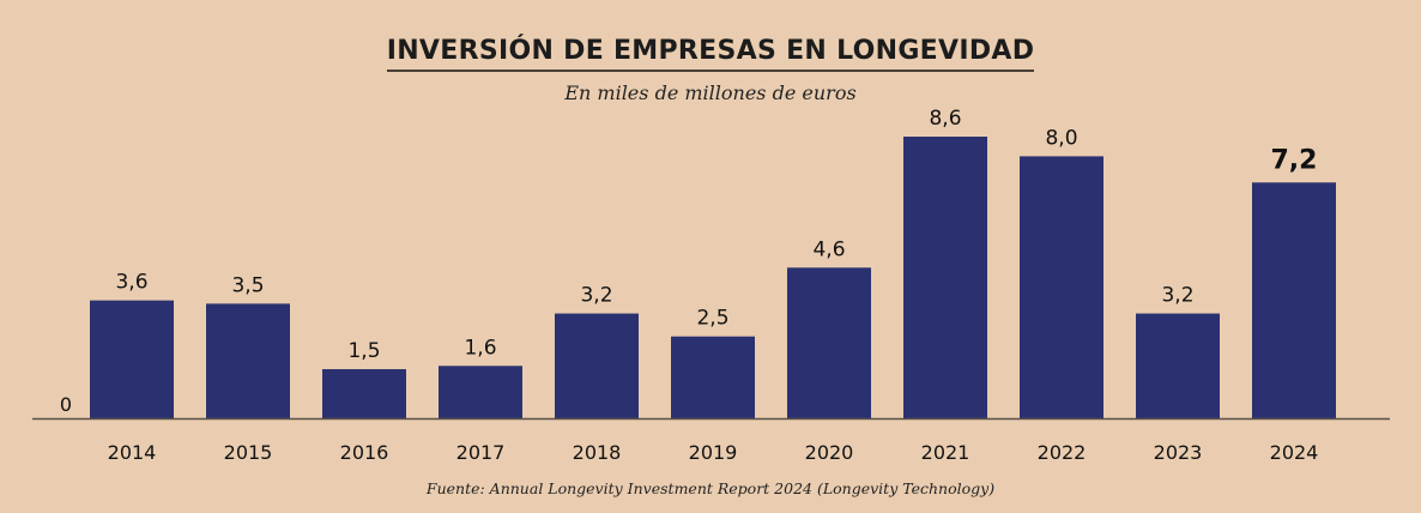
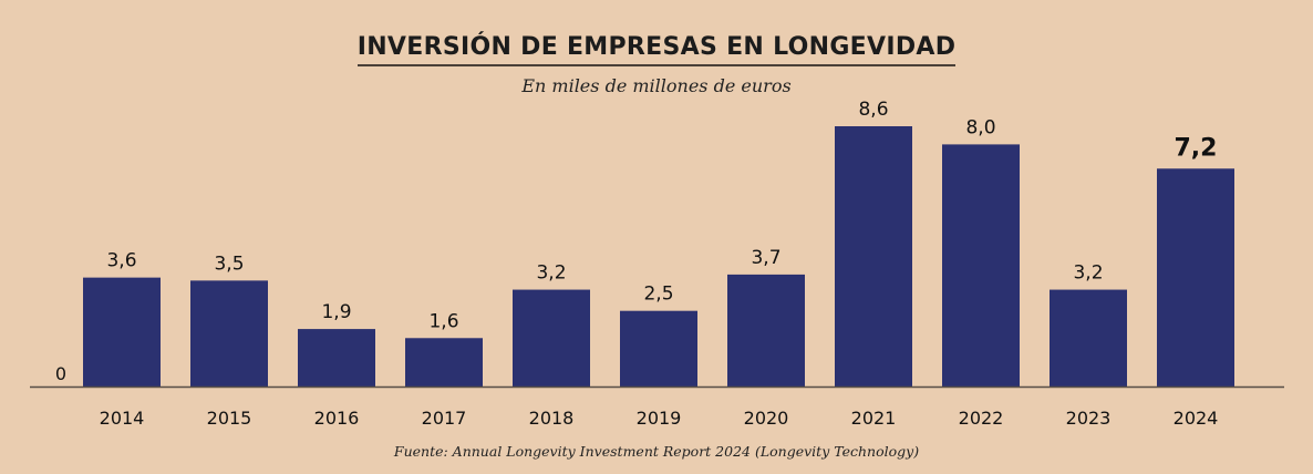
2016: 1,5 -> 1,9
2020: 4,6 -> 3,7
